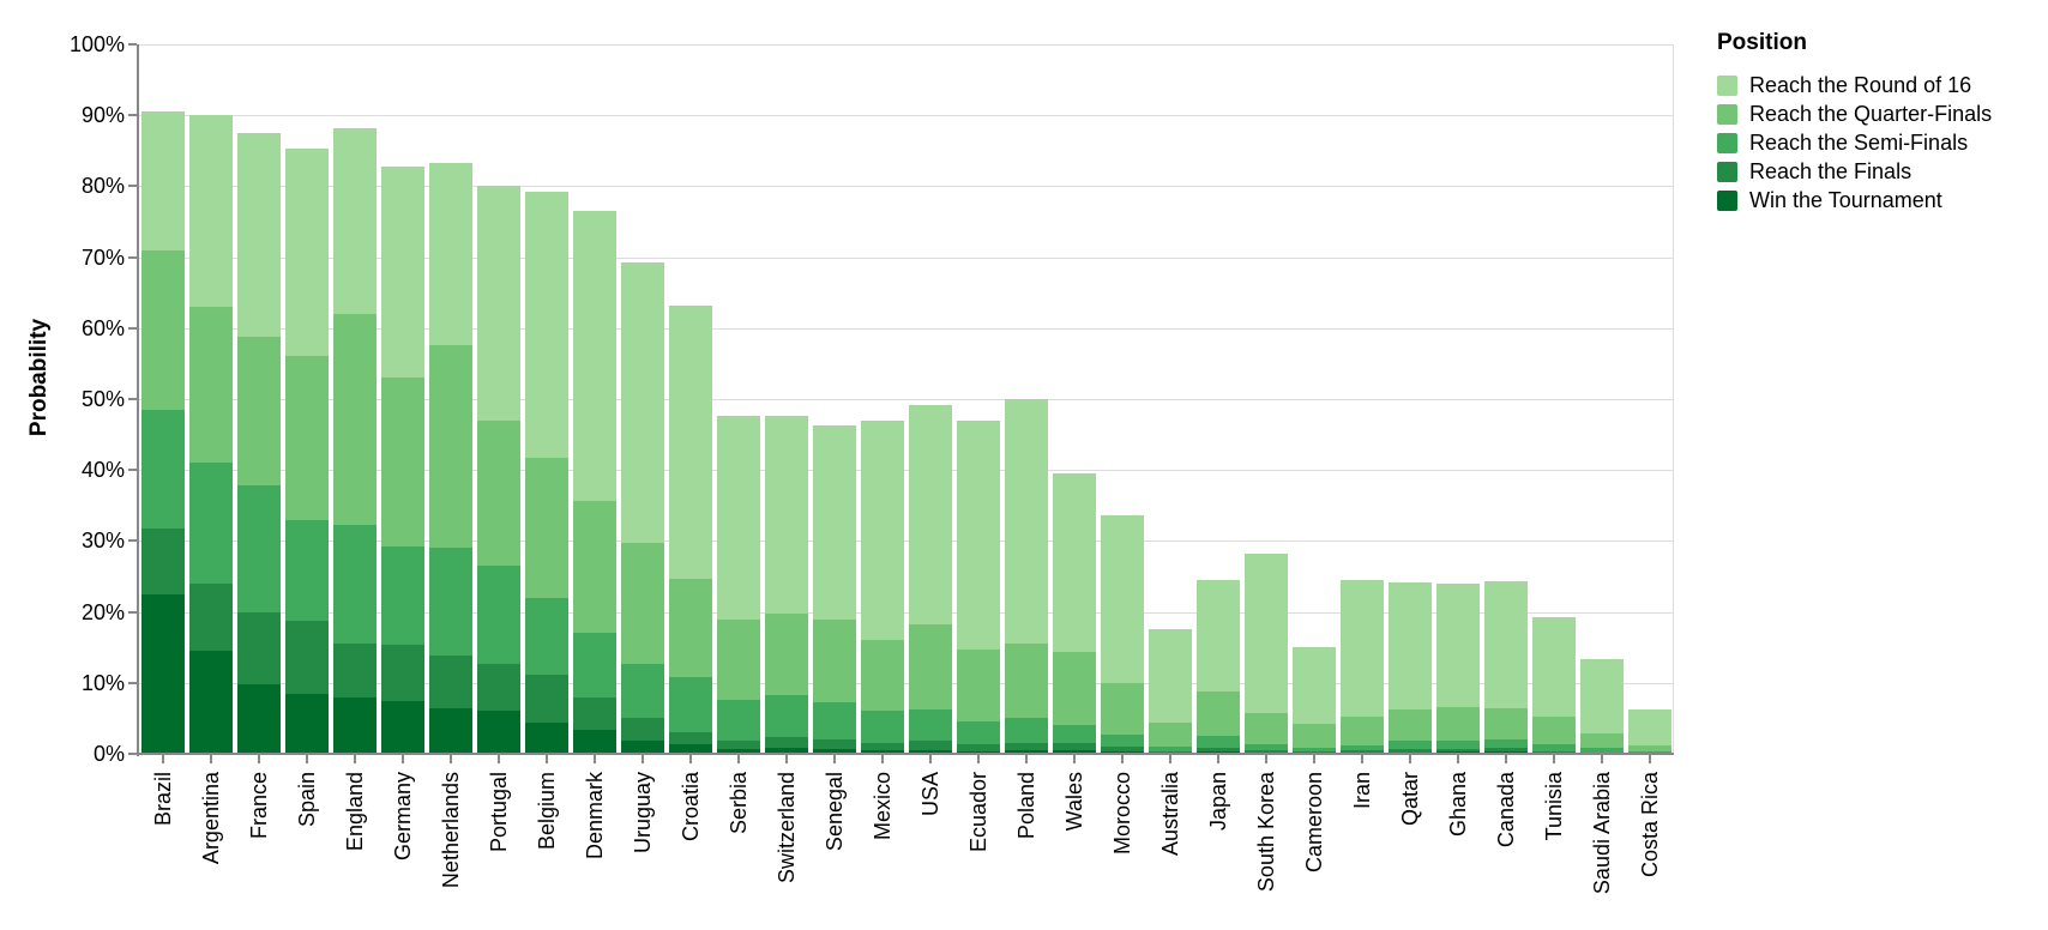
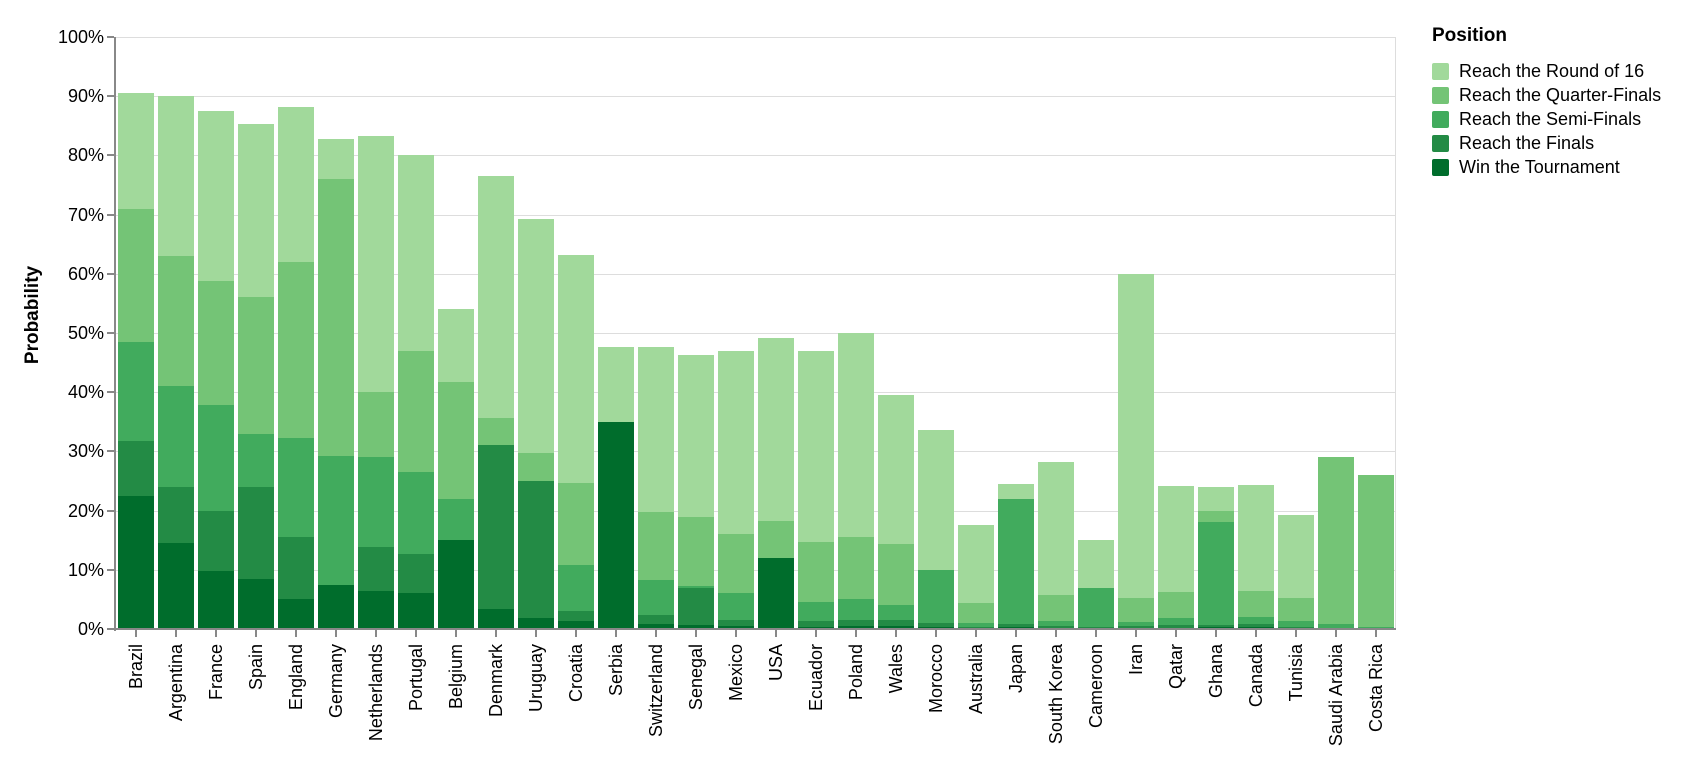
Reach the Finals/Spain: 19% -> 24%
Win the Tournament/England: 8% -> 5%
Reach the Quarter-Finals/Germany: 53% -> 76%
Reach the Finals/Germany: 15% -> 5%
Reach the Quarter-Finals/Netherlands: 58% -> 40%
Reach the Round of 16/Belgium: 79% -> 54%
Win the Tournament/Belgium: 4% -> 15%
Reach the Finals/Denmark: 8% -> 31%
Reach the Finals/Uruguay: 5% -> 25%
Reach the Quarter-Finals/Serbia: 19% -> 22%
Reach the Semi-Finals/Serbia: 8% -> 22%
Reach the Finals/Serbia: 2% -> 8%
Win the Tournament/Serbia: 1% -> 35%
Reach the Finals/Senegal: 2% -> 7%
Reach the Finals/USA: 2% -> 6%
Win the Tournament/USA: 1% -> 12%
Reach the Semi-Finals/Morocco: 3% -> 10%
Reach the Semi-Finals/Japan: 2% -> 22%
Reach the Semi-Finals/Cameroon: 1% -> 7%
Reach the Round of 16/Iran: 24% -> 60%
Reach the Quarter-Finals/Ghana: 7% -> 20%
Reach the Semi-Finals/Ghana: 2% -> 18%
Reach the Quarter-Finals/Saudi Arabia: 3% -> 29%
Reach the Quarter-Finals/Costa Rica: 1% -> 26%
